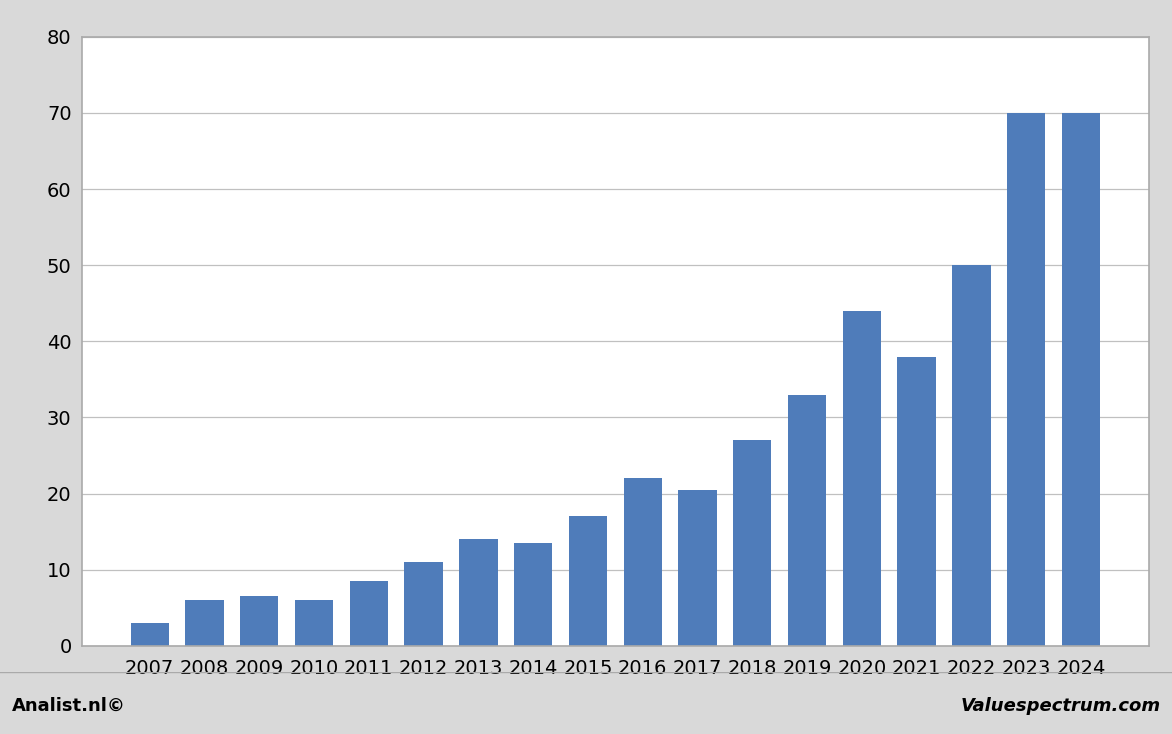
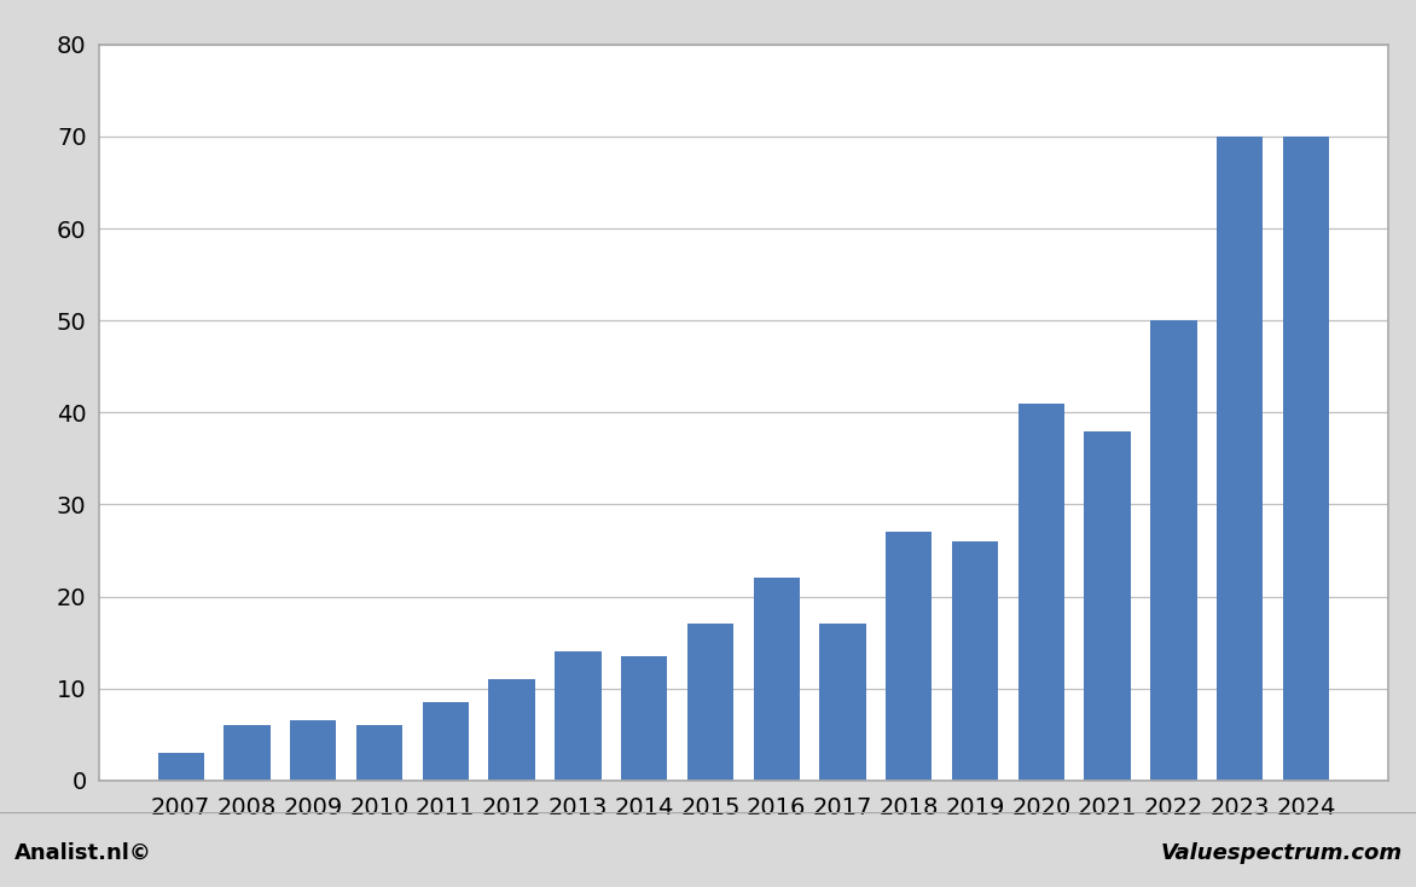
2017: 20.5 -> 17.0
2019: 33.0 -> 26.0
2020: 44.0 -> 41.0
